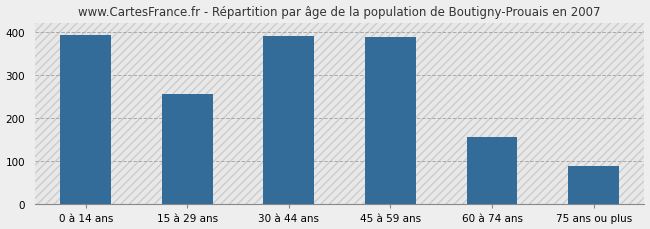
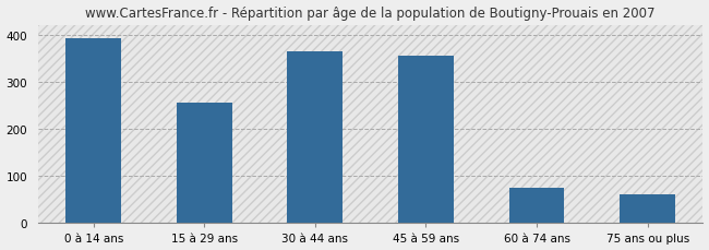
30 à 44 ans: 390 -> 365
45 à 59 ans: 388 -> 355
60 à 74 ans: 155 -> 75
75 ans ou plus: 88 -> 60
